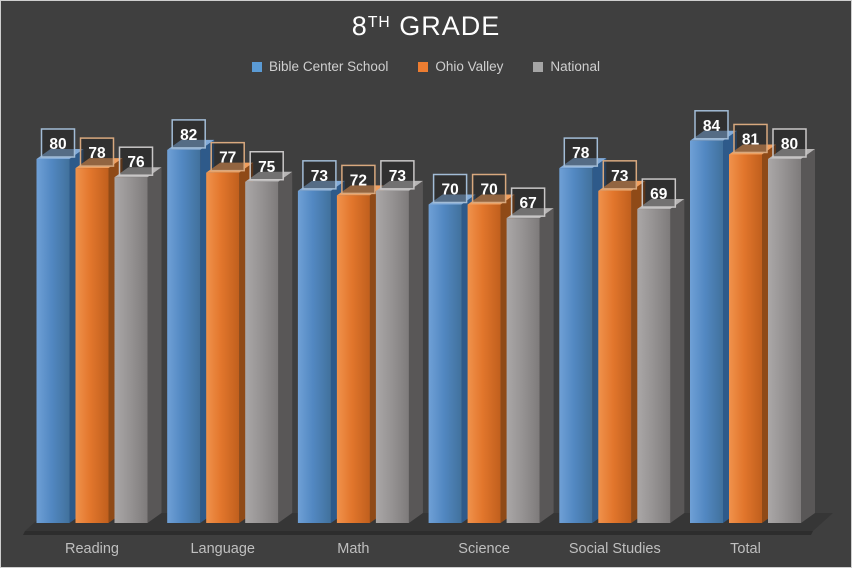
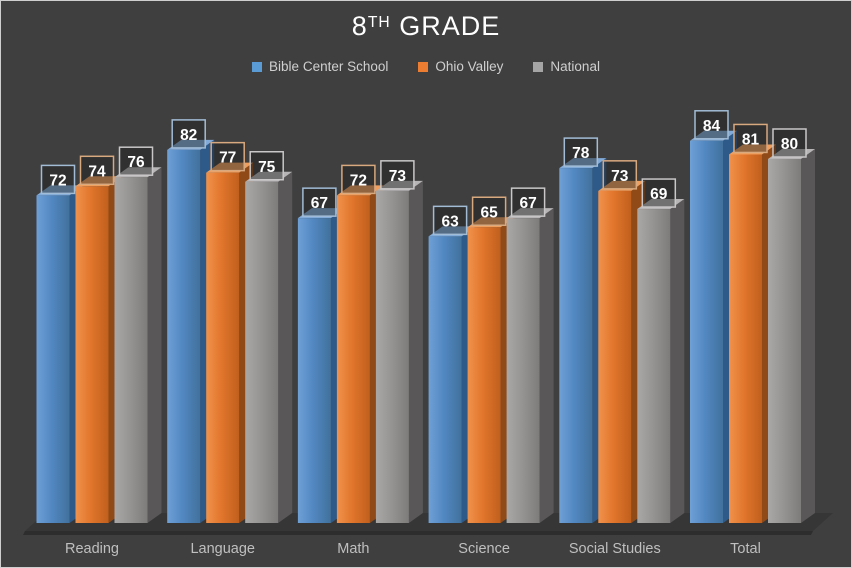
Bible Center School/Reading: 80 -> 72
Ohio Valley/Reading: 78 -> 74
Bible Center School/Math: 73 -> 67
Bible Center School/Science: 70 -> 63
Ohio Valley/Science: 70 -> 65
